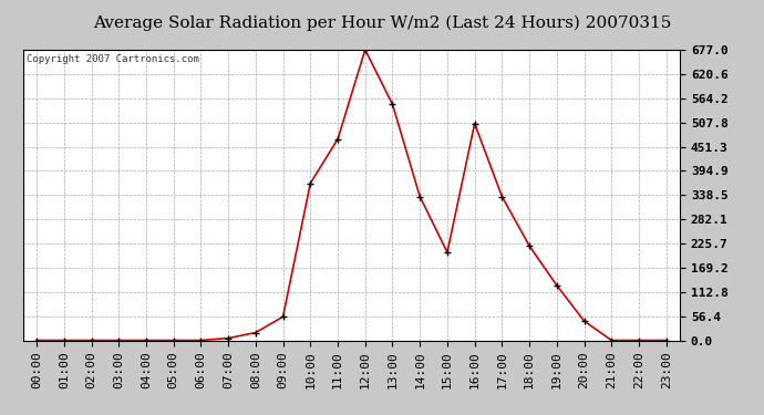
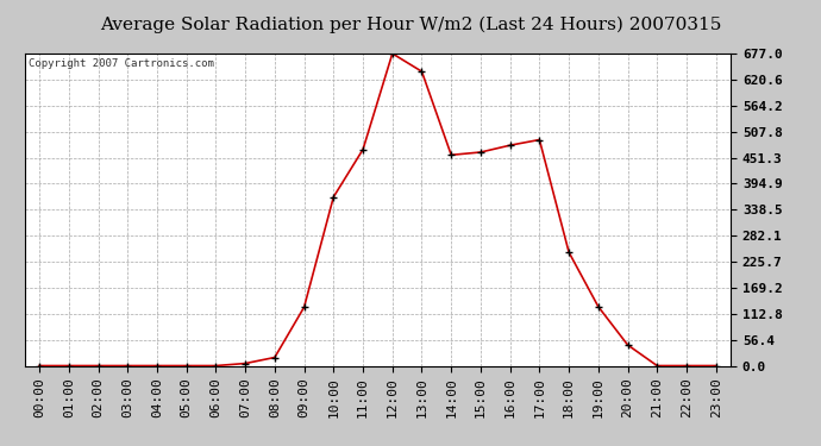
09:00: 55 -> 127
13:00: 550 -> 638
14:00: 335 -> 457
15:00: 205 -> 463
16:00: 505 -> 478
17:00: 335 -> 490
18:00: 220 -> 246
